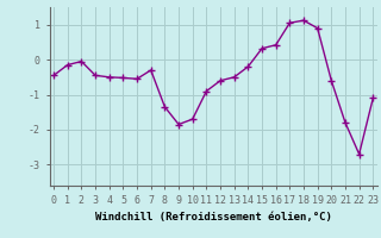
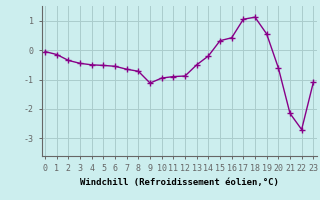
0: -0.45 -> -0.05
2: -0.05 -> -0.35
7: -0.30 -> -0.65
8: -1.35 -> -0.72
9: -1.85 -> -1.12
10: -1.70 -> -0.95
12: -0.60 -> -0.88
19: 0.90 -> 0.55
21: -1.80 -> -2.15
